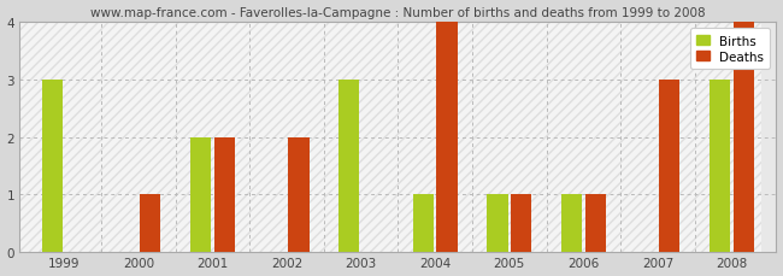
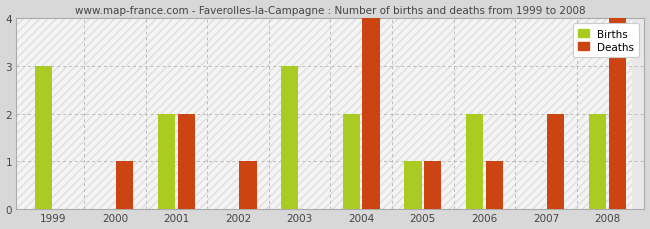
Deaths/2002: 2 -> 1
Births/2004: 1 -> 2
Births/2006: 1 -> 2
Deaths/2007: 3 -> 2
Births/2008: 3 -> 2
